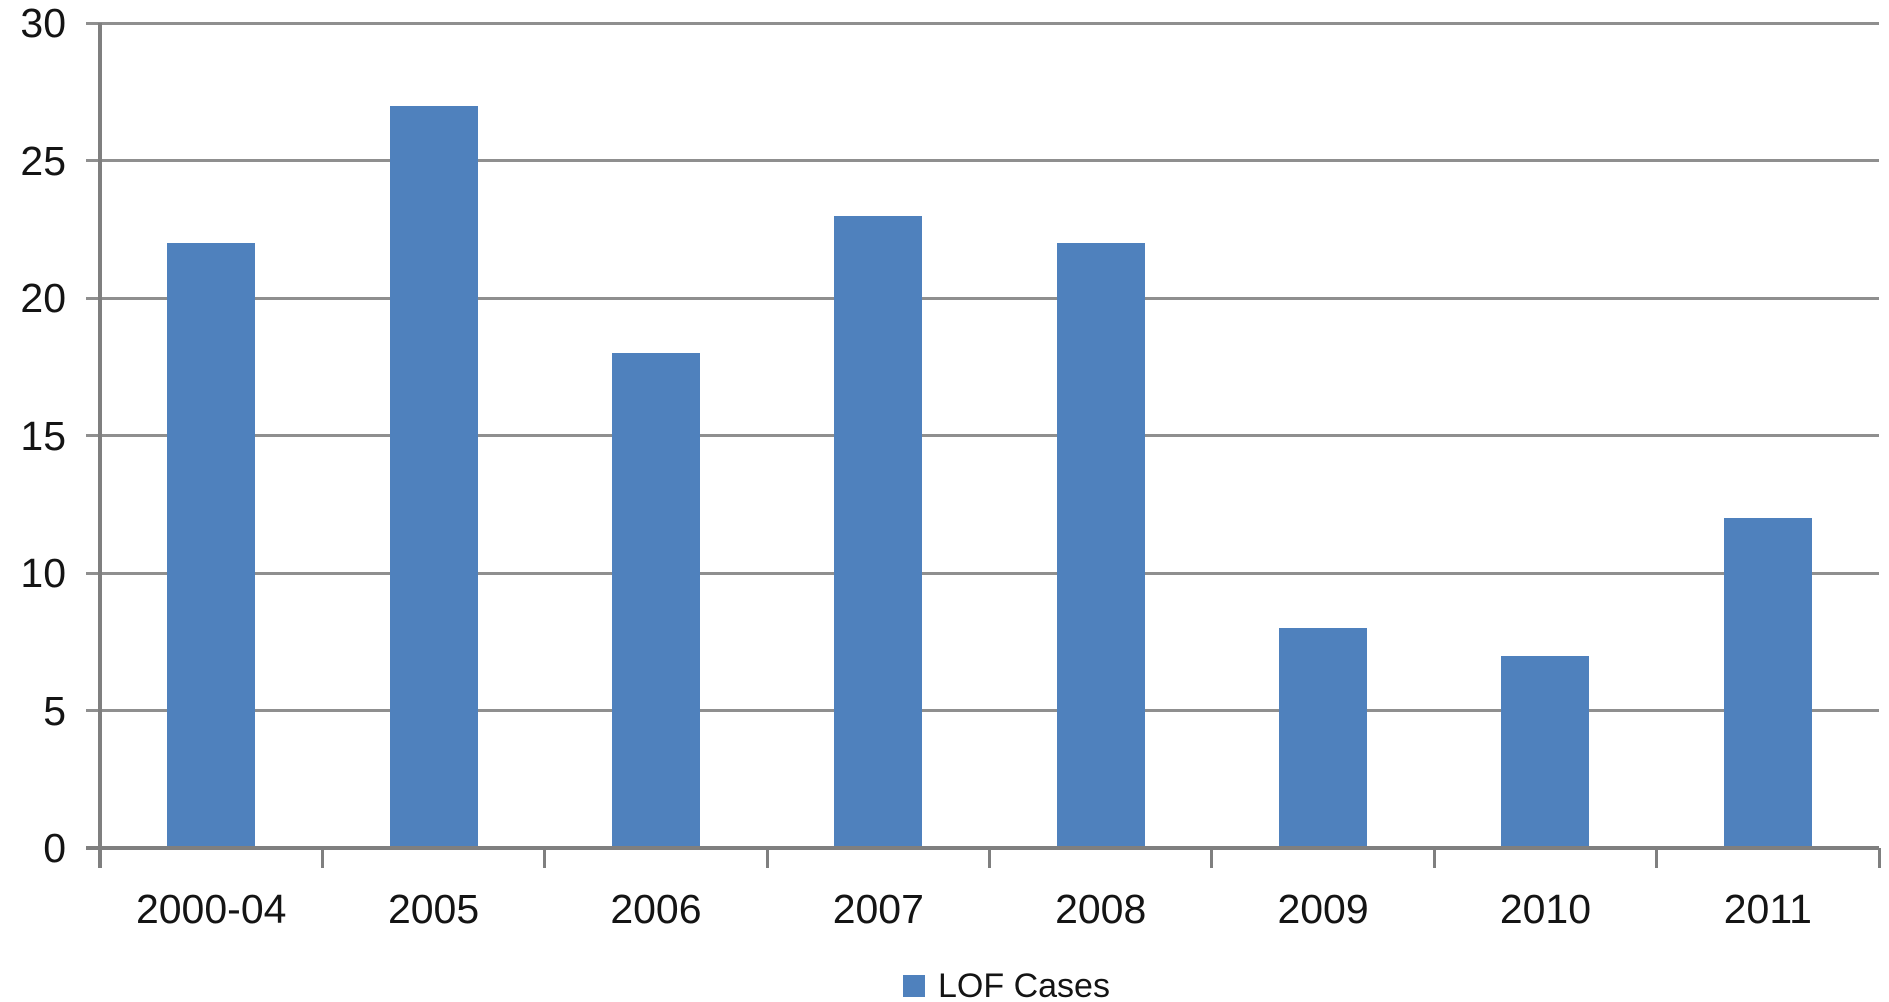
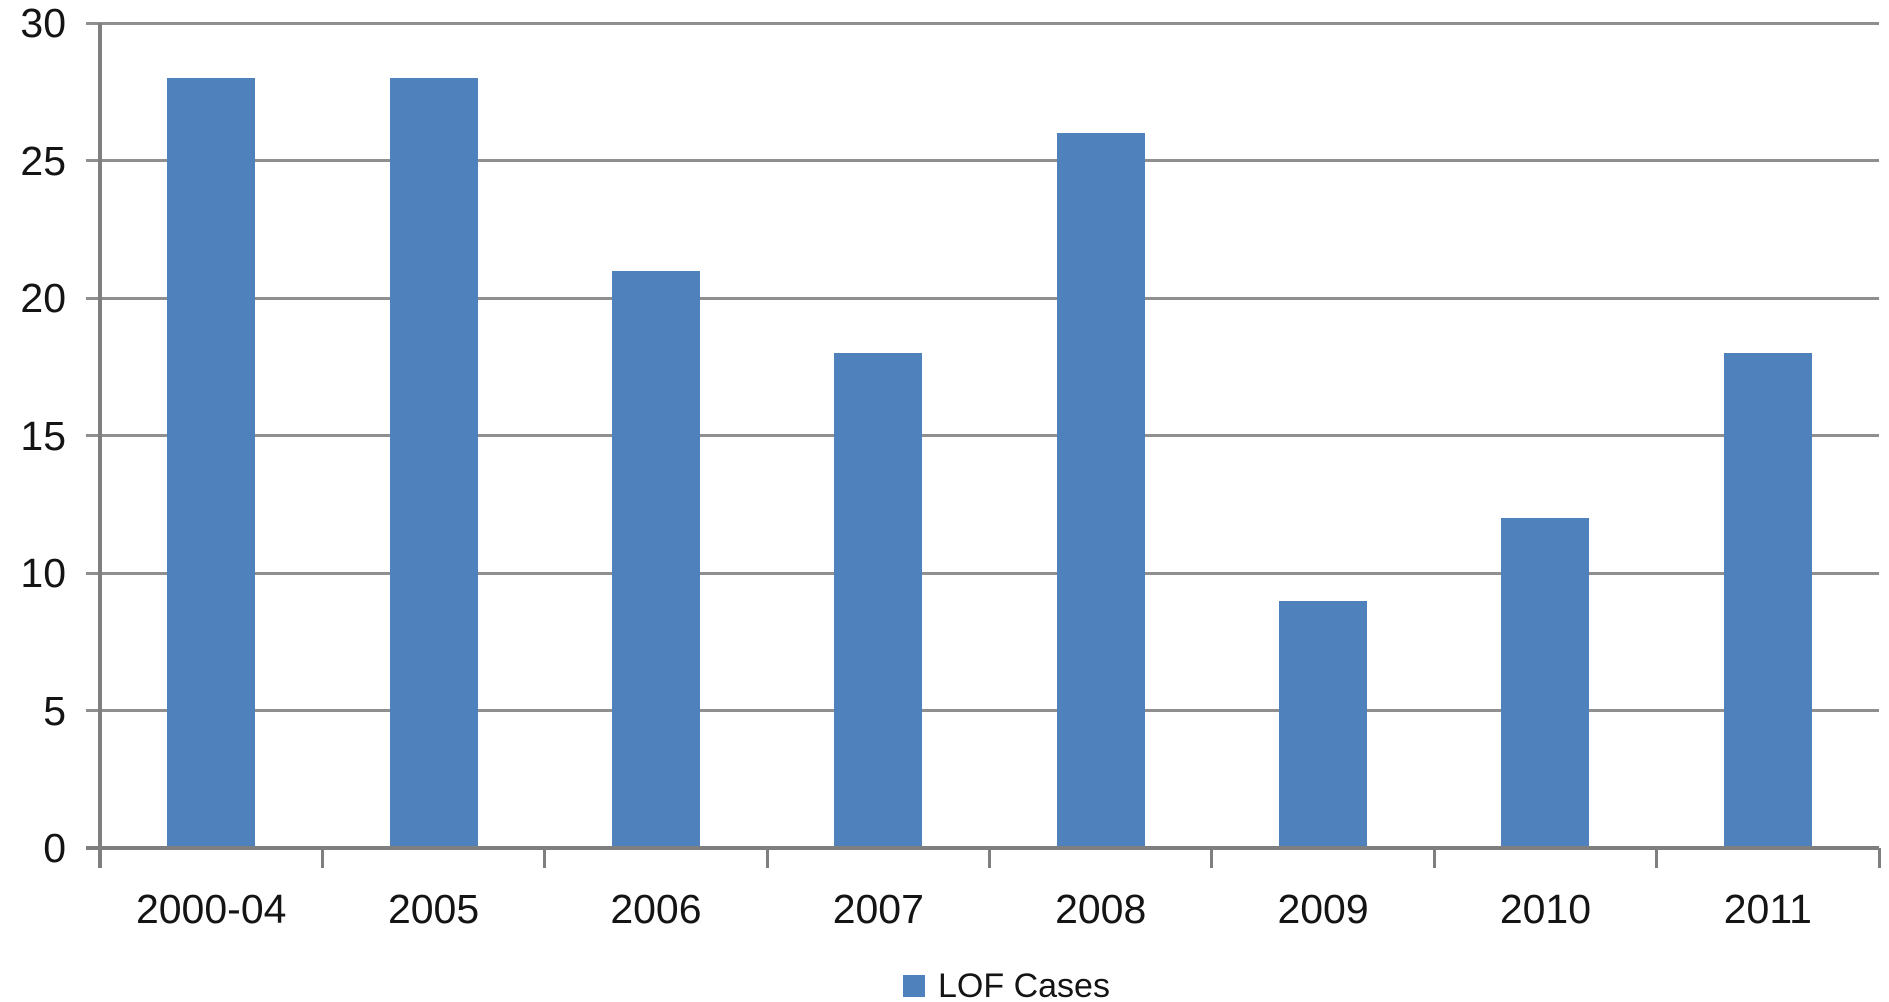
2000-04: 22 -> 28
2005: 27 -> 28
2006: 18 -> 21
2007: 23 -> 18
2008: 22 -> 26
2009: 8 -> 9
2010: 7 -> 12
2011: 12 -> 18
